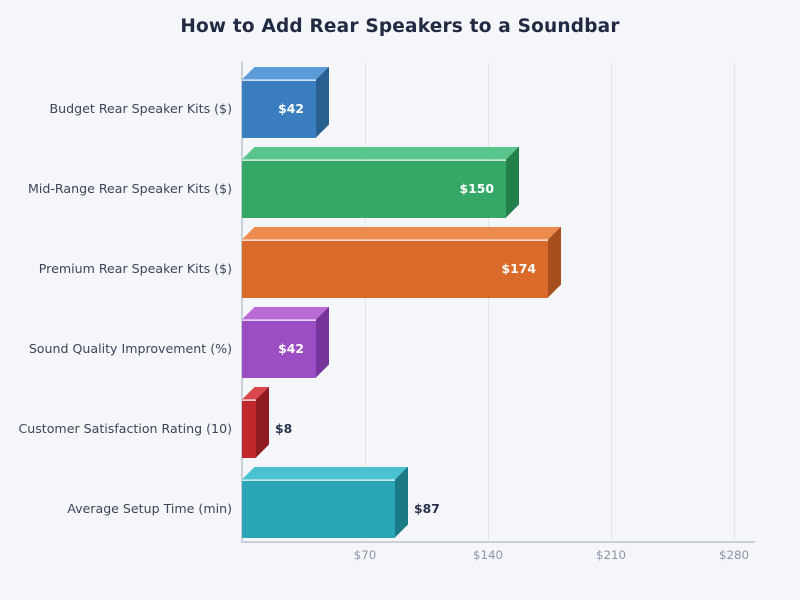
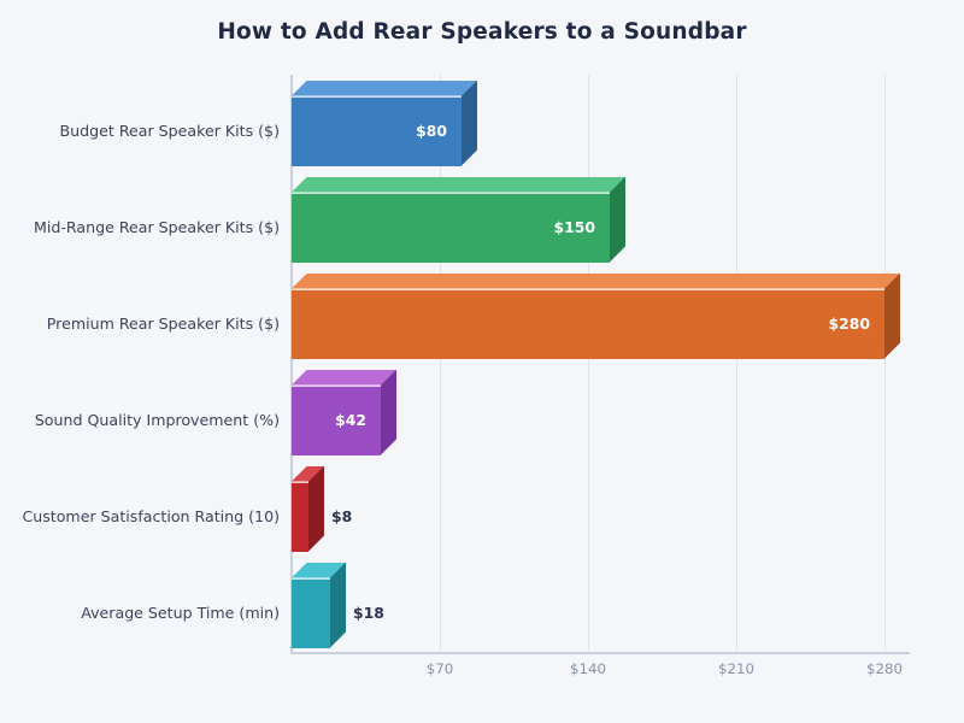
Budget Rear Speaker Kits ($): $42 -> $80
Premium Rear Speaker Kits ($): $174 -> $280
Average Setup Time (min): $87 -> $18
